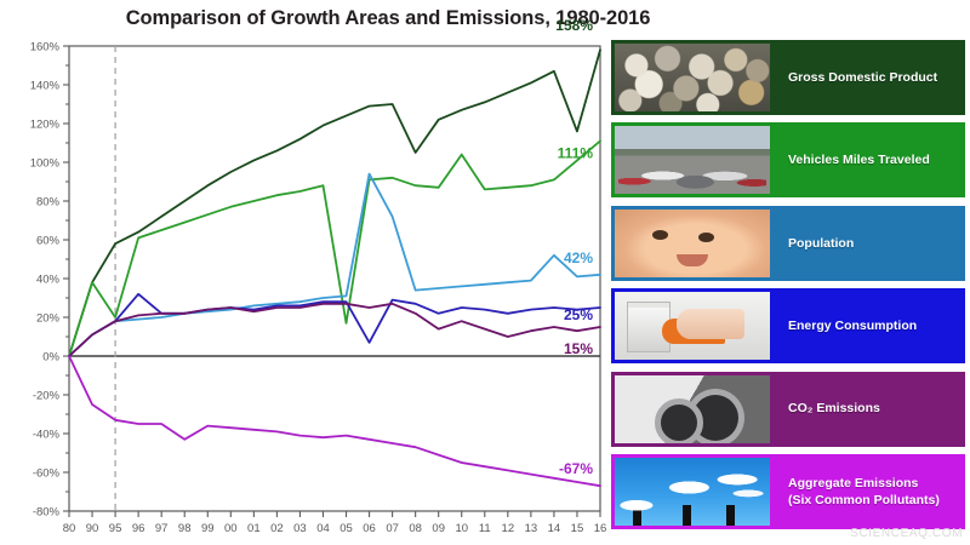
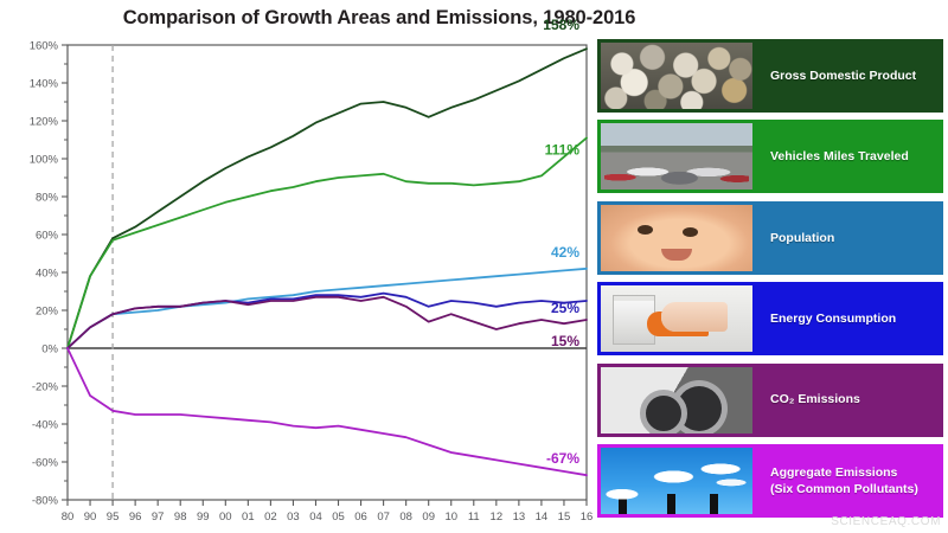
Vehicles Miles Traveled/95: 20% -> 57%
Energy Consumption/96: 32% -> 21%
Aggregate Emissions (Six Common Pollutants)/98: -43% -> -35%
Vehicles Miles Traveled/05: 17% -> 90%
Population/06: 94% -> 32%
Energy Consumption/06: 7% -> 27%
Population/07: 72% -> 33%
Gross Domestic Product/08: 105% -> 127%
Vehicles Miles Traveled/10: 104% -> 87%
Population/14: 52% -> 40%
Gross Domestic Product/15: 116% -> 153%
